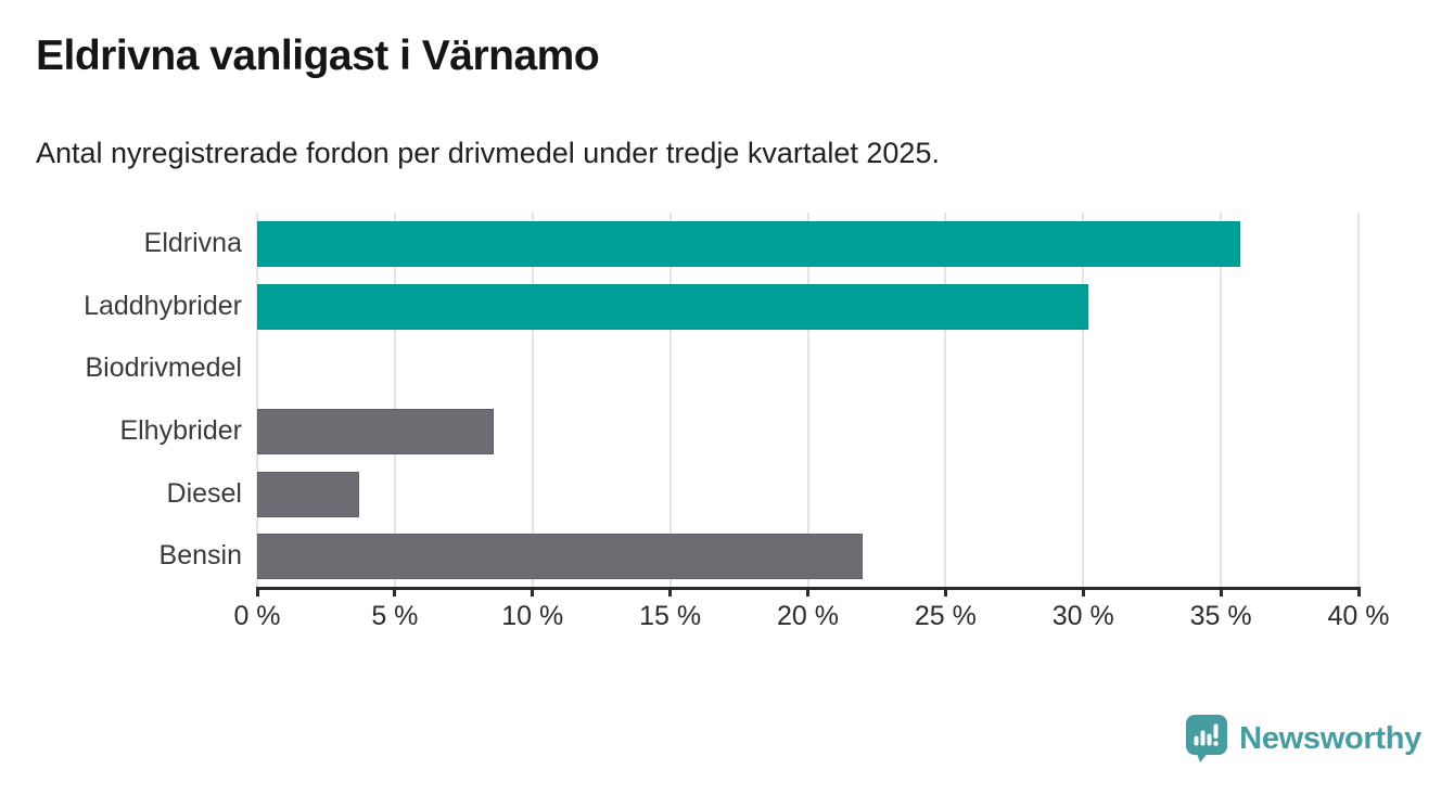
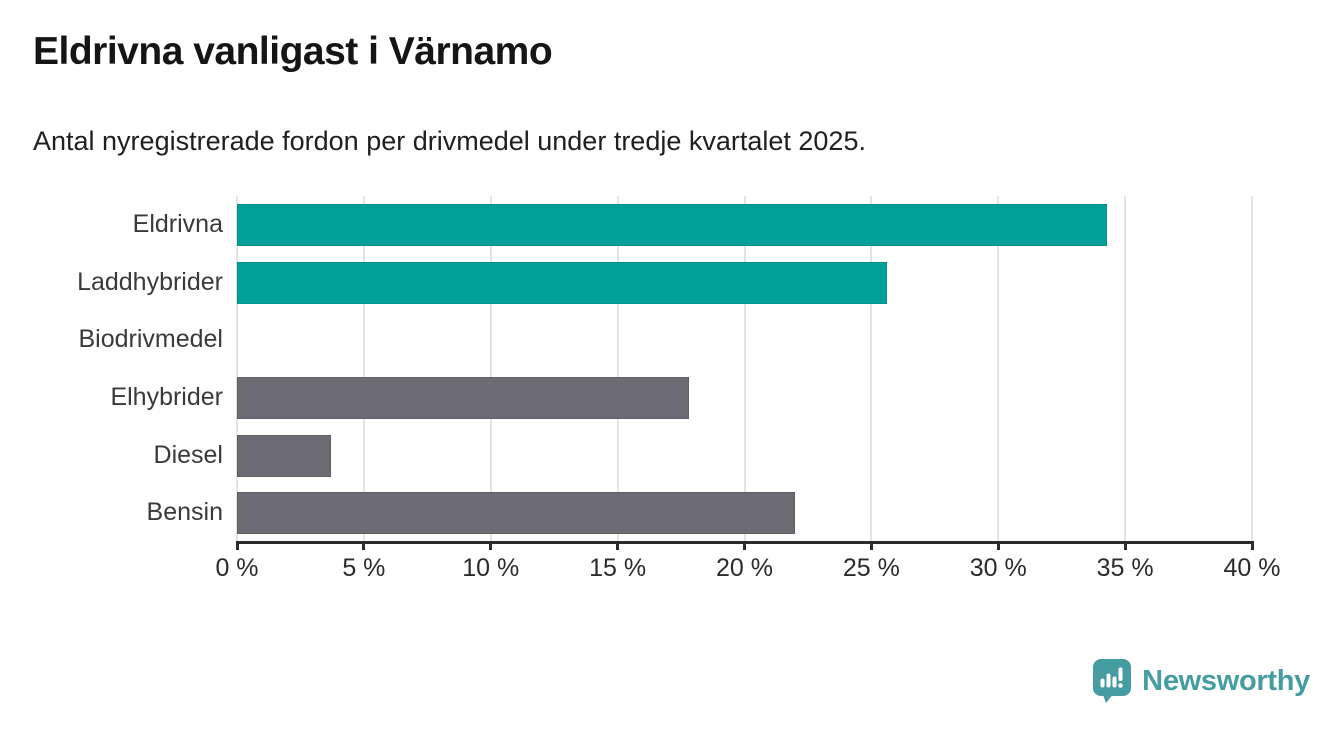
Eldrivna: 35.7% -> 34.3%
Laddhybrider: 30.2% -> 25.6%
Elhybrider: 8.6% -> 17.8%
